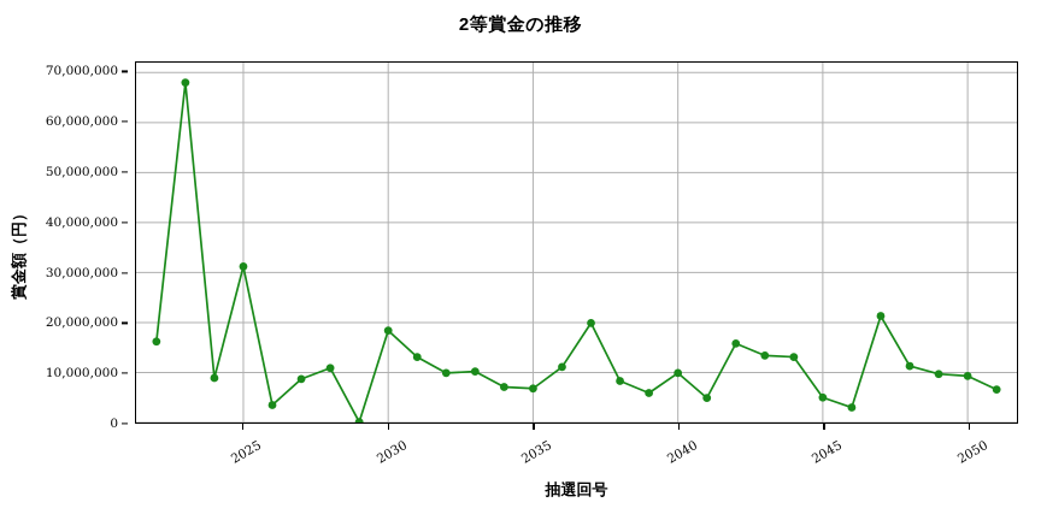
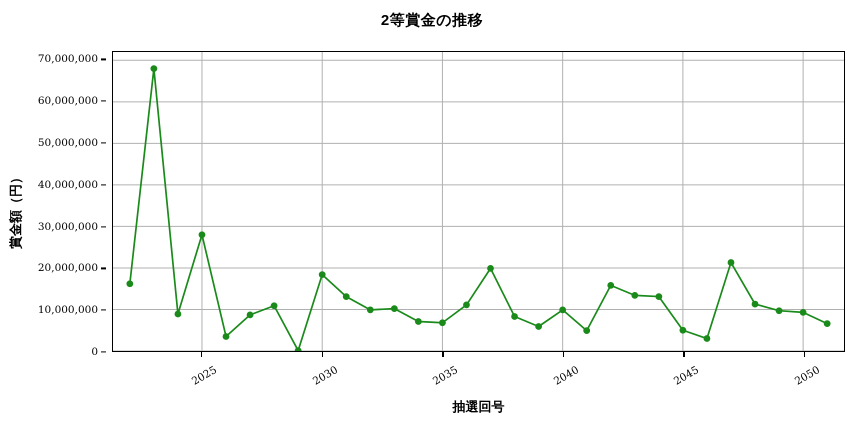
2025: 31000000 -> 28000000
